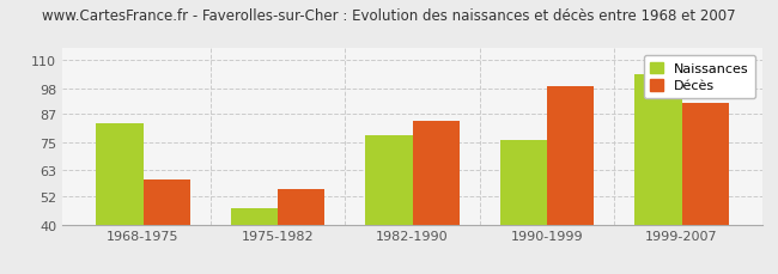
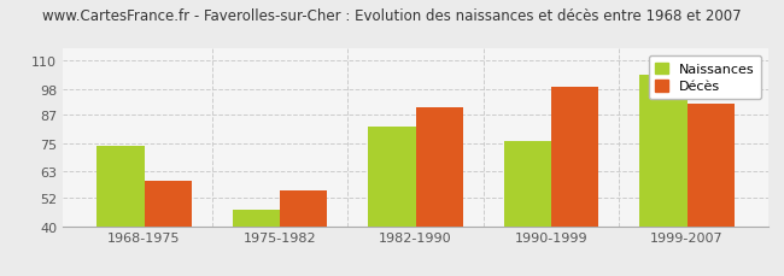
Naissances/1968-1975: 83 -> 74
Naissances/1982-1990: 78 -> 82
Décès/1982-1990: 84 -> 90
